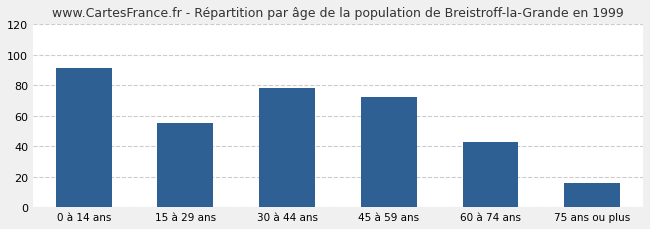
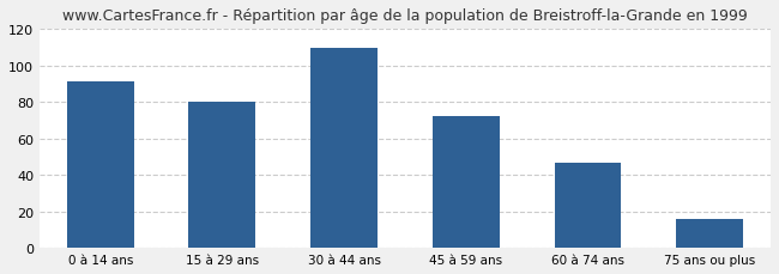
15 à 29 ans: 55 -> 80
30 à 44 ans: 78 -> 110
60 à 74 ans: 43 -> 47
